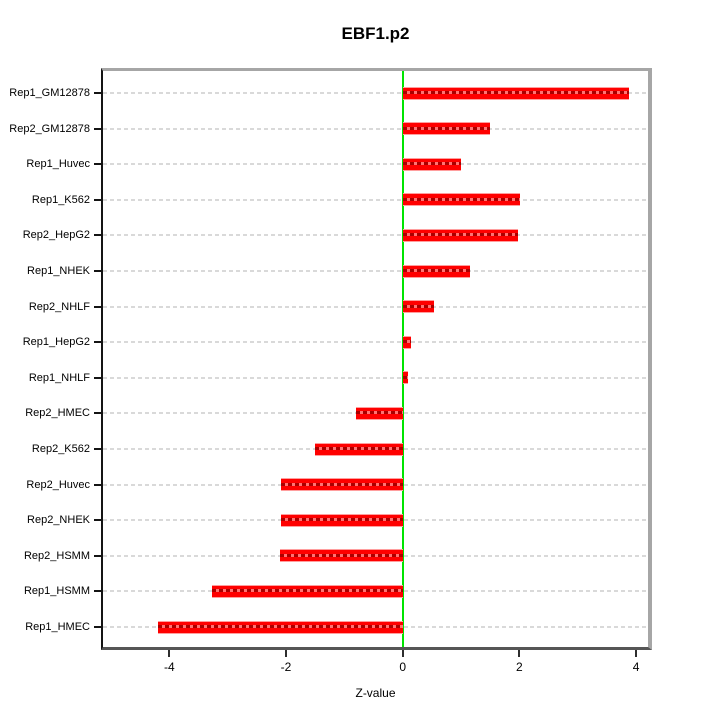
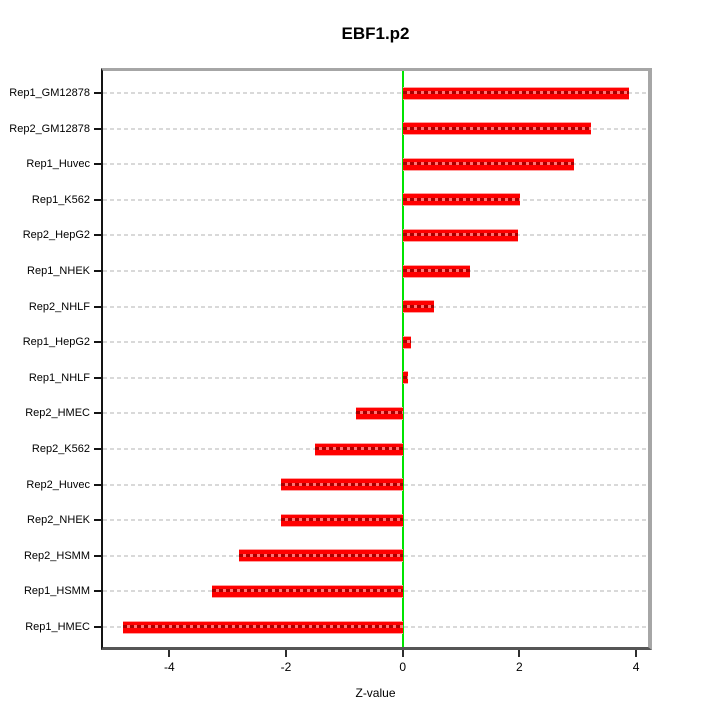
Rep2_GM12878: 1.5 -> 3.2
Rep1_Huvec: 1.0 -> 2.9
Rep2_HSMM: -2.1 -> -2.8
Rep1_HMEC: -4.2 -> -4.8
